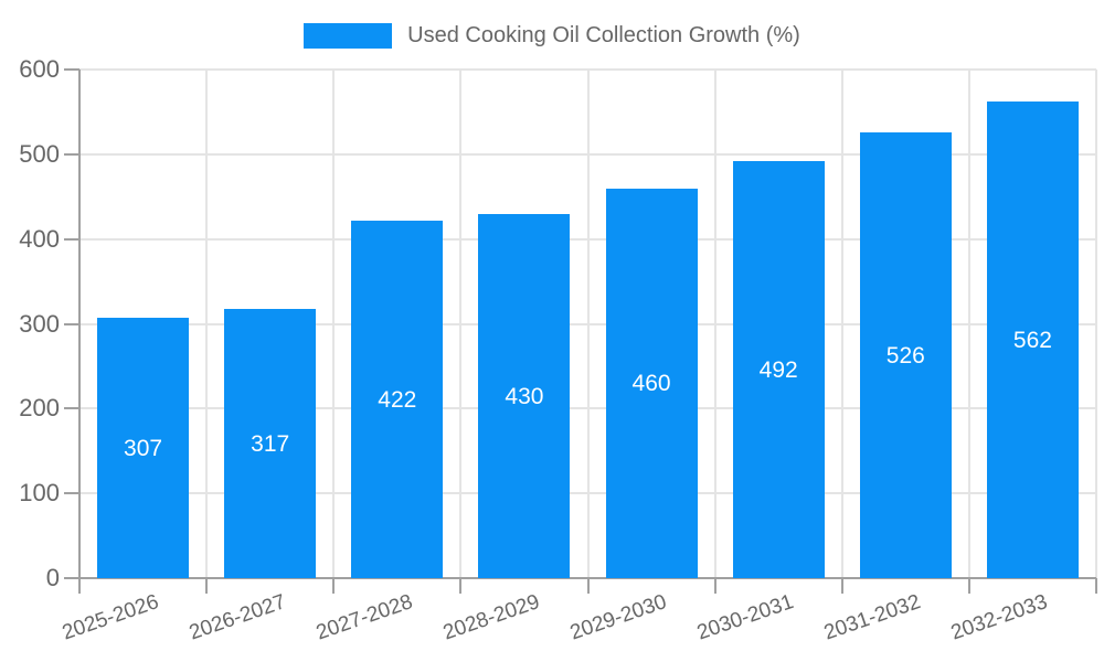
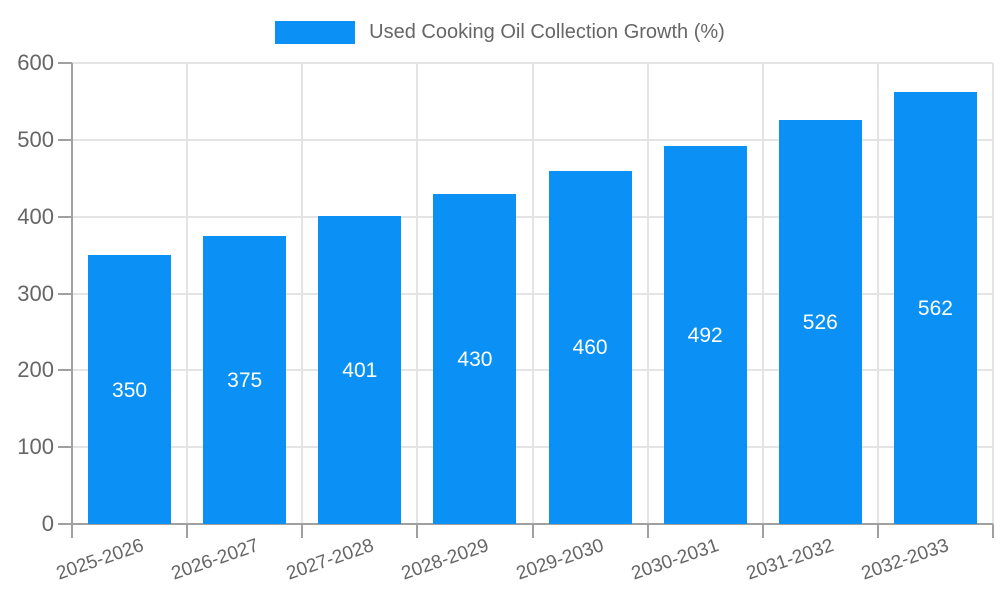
2025-2026: 307 -> 350
2026-2027: 317 -> 375
2027-2028: 422 -> 401
